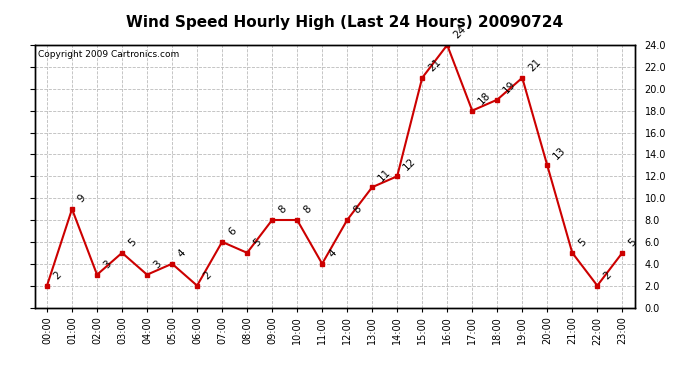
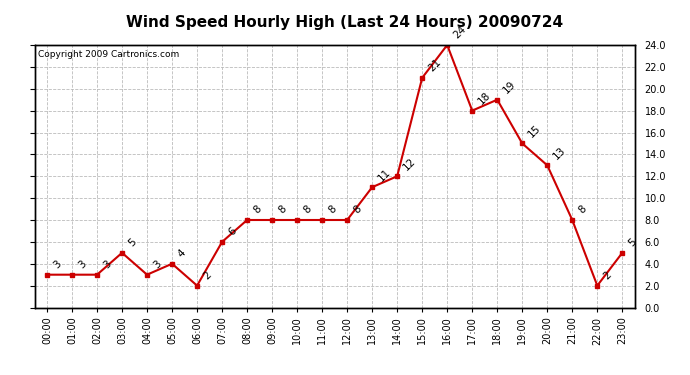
00:00: 2 -> 3
01:00: 9 -> 3
08:00: 5 -> 8
11:00: 4 -> 8
19:00: 21 -> 15
21:00: 5 -> 8
